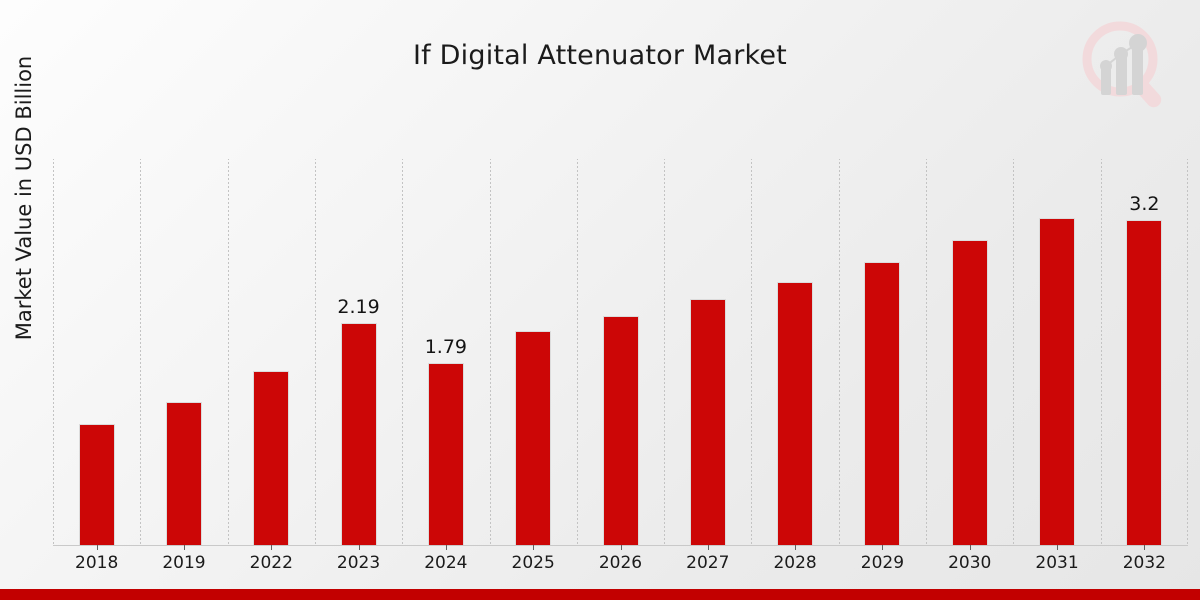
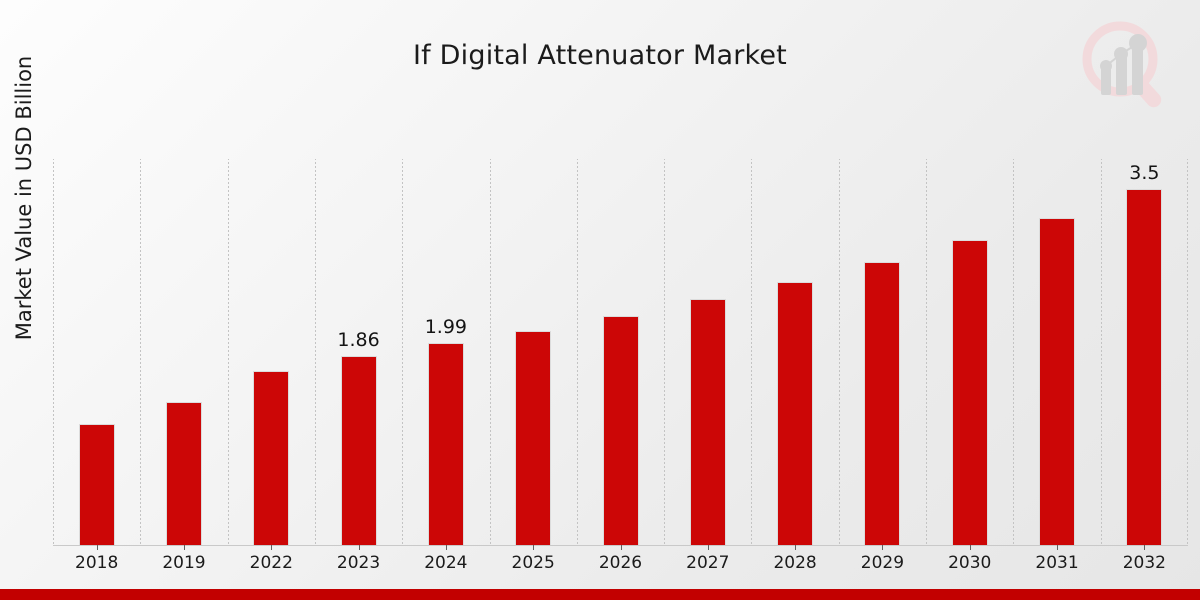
2023: 2.19 -> 1.86
2024: 1.79 -> 1.99
2032: 3.2 -> 3.5
